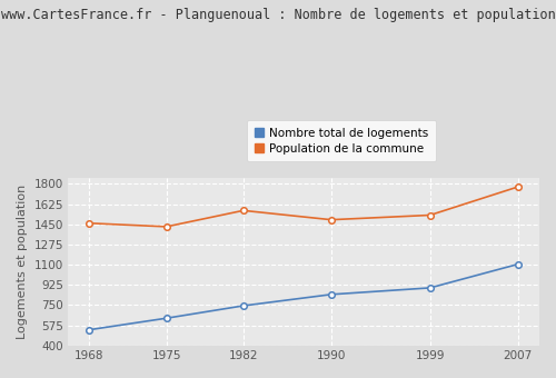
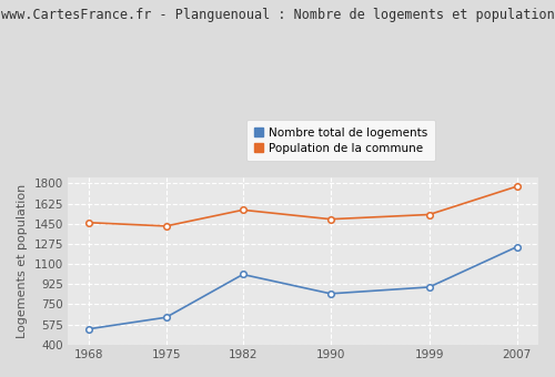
Nombre total de logements/1982: 740 -> 1010
Nombre total de logements/2007: 1100 -> 1250
